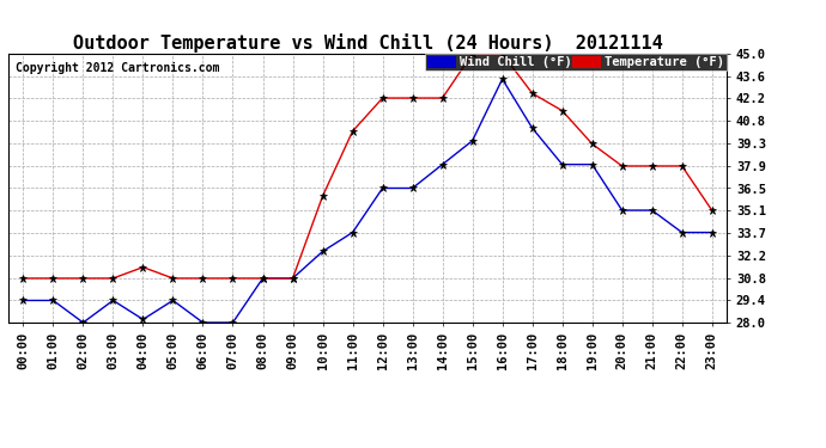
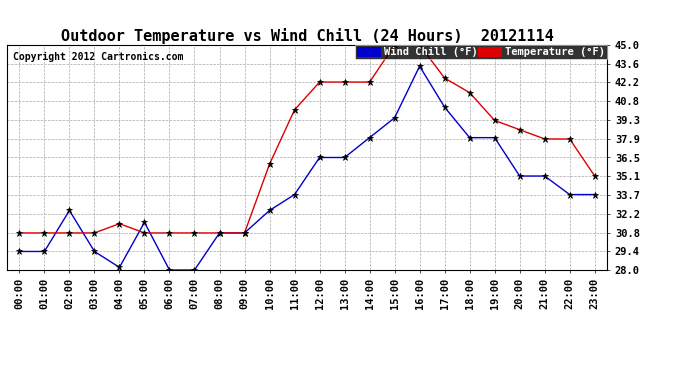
Wind Chill (°F)/02:00: 28.0 -> 32.5
Wind Chill (°F)/05:00: 29.4 -> 31.6
Temperature (°F)/20:00: 37.9 -> 38.6
